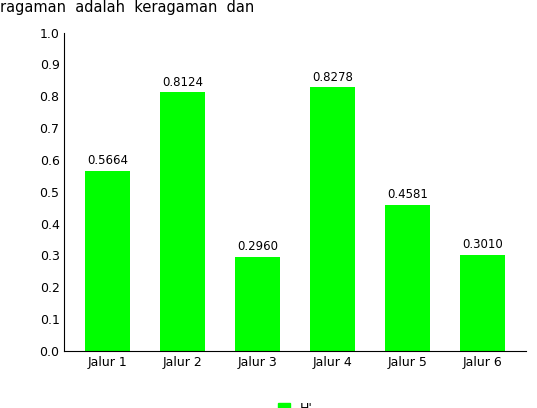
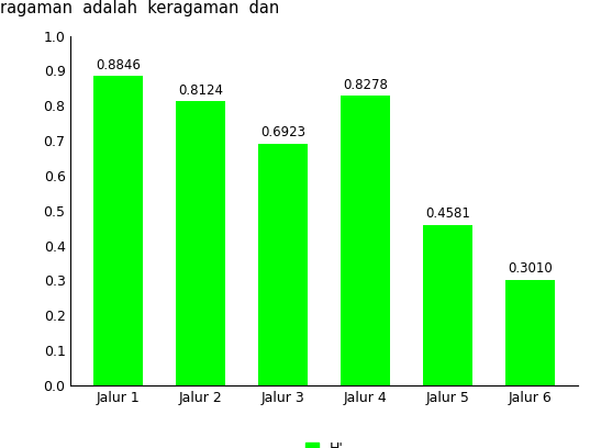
Jalur 1: 0.5664 -> 0.8846
Jalur 3: 0.2960 -> 0.6923
